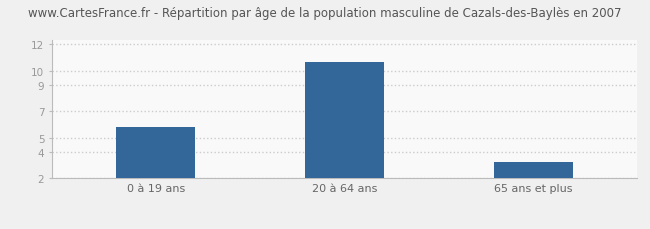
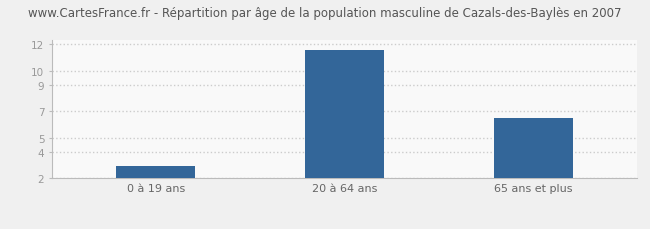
0 à 19 ans: 5.8 -> 2.9
20 à 64 ans: 10.7 -> 11.6
65 ans et plus: 3.2 -> 6.5
